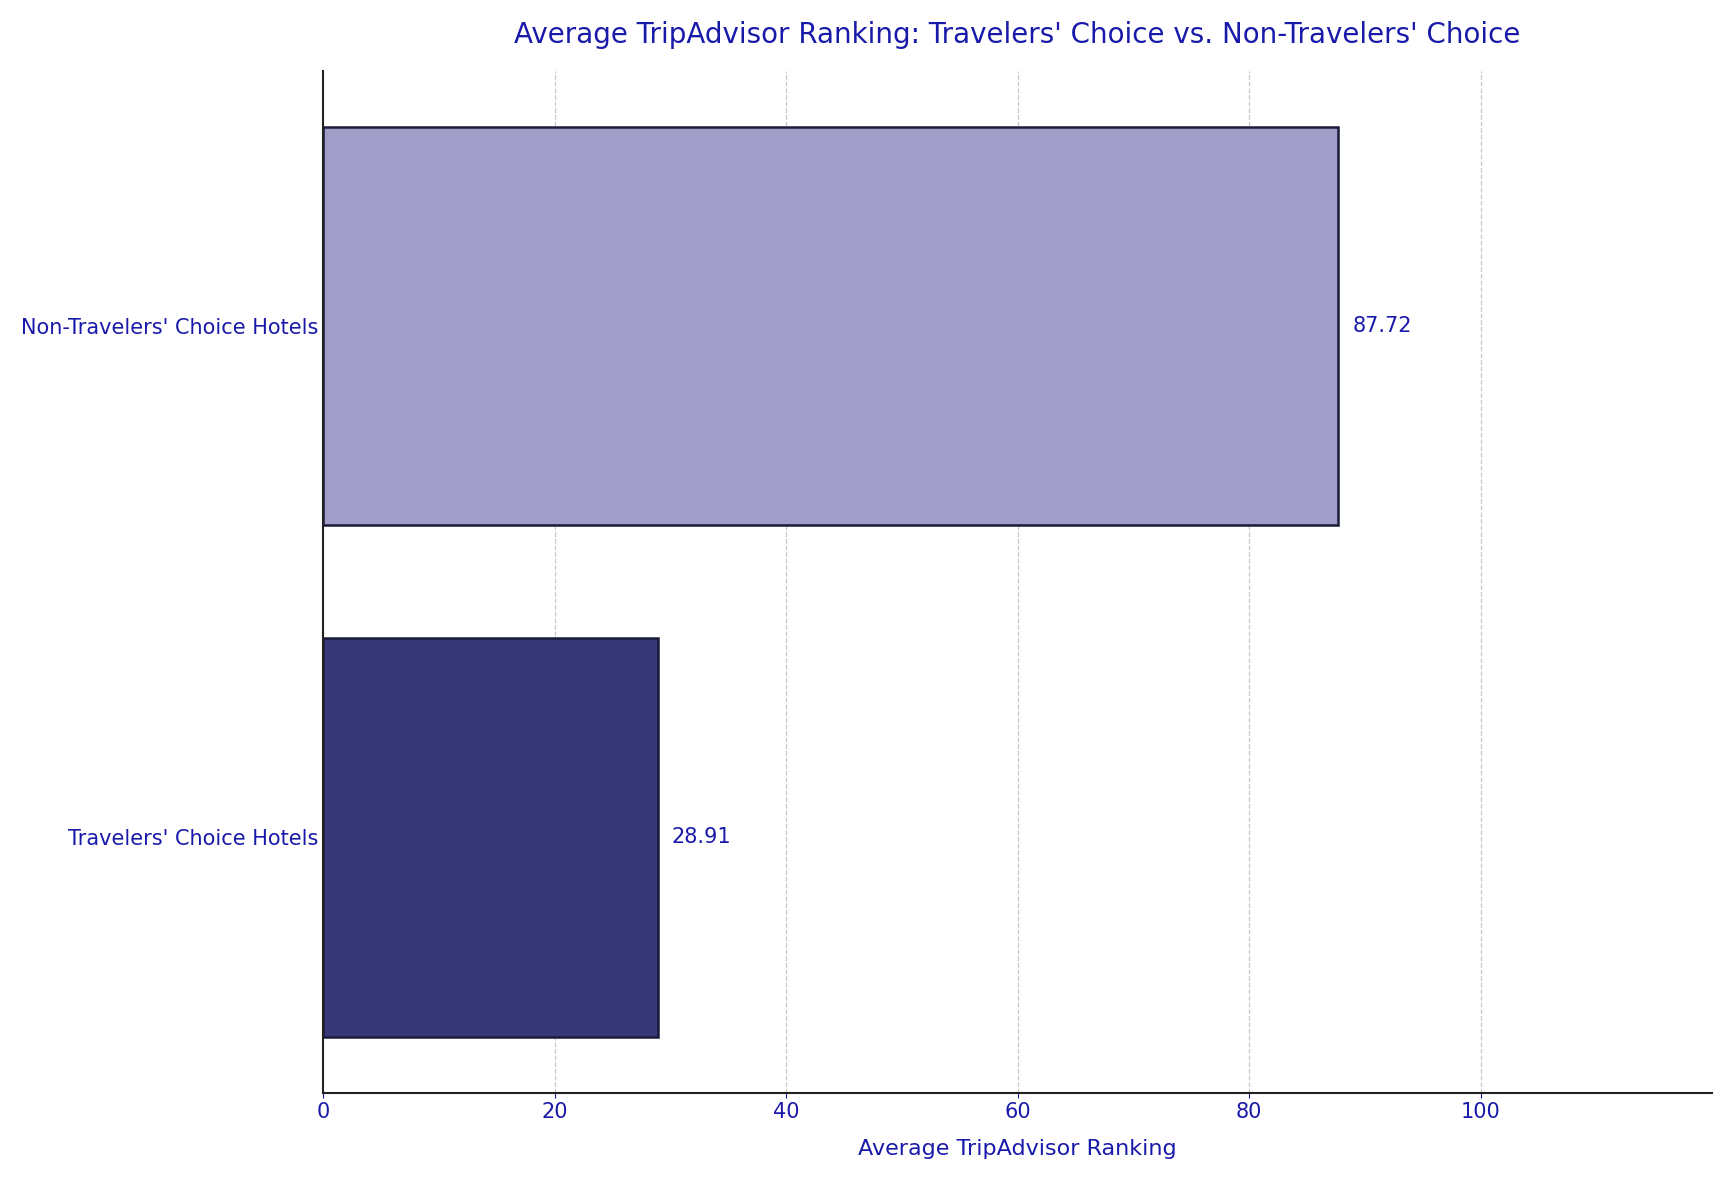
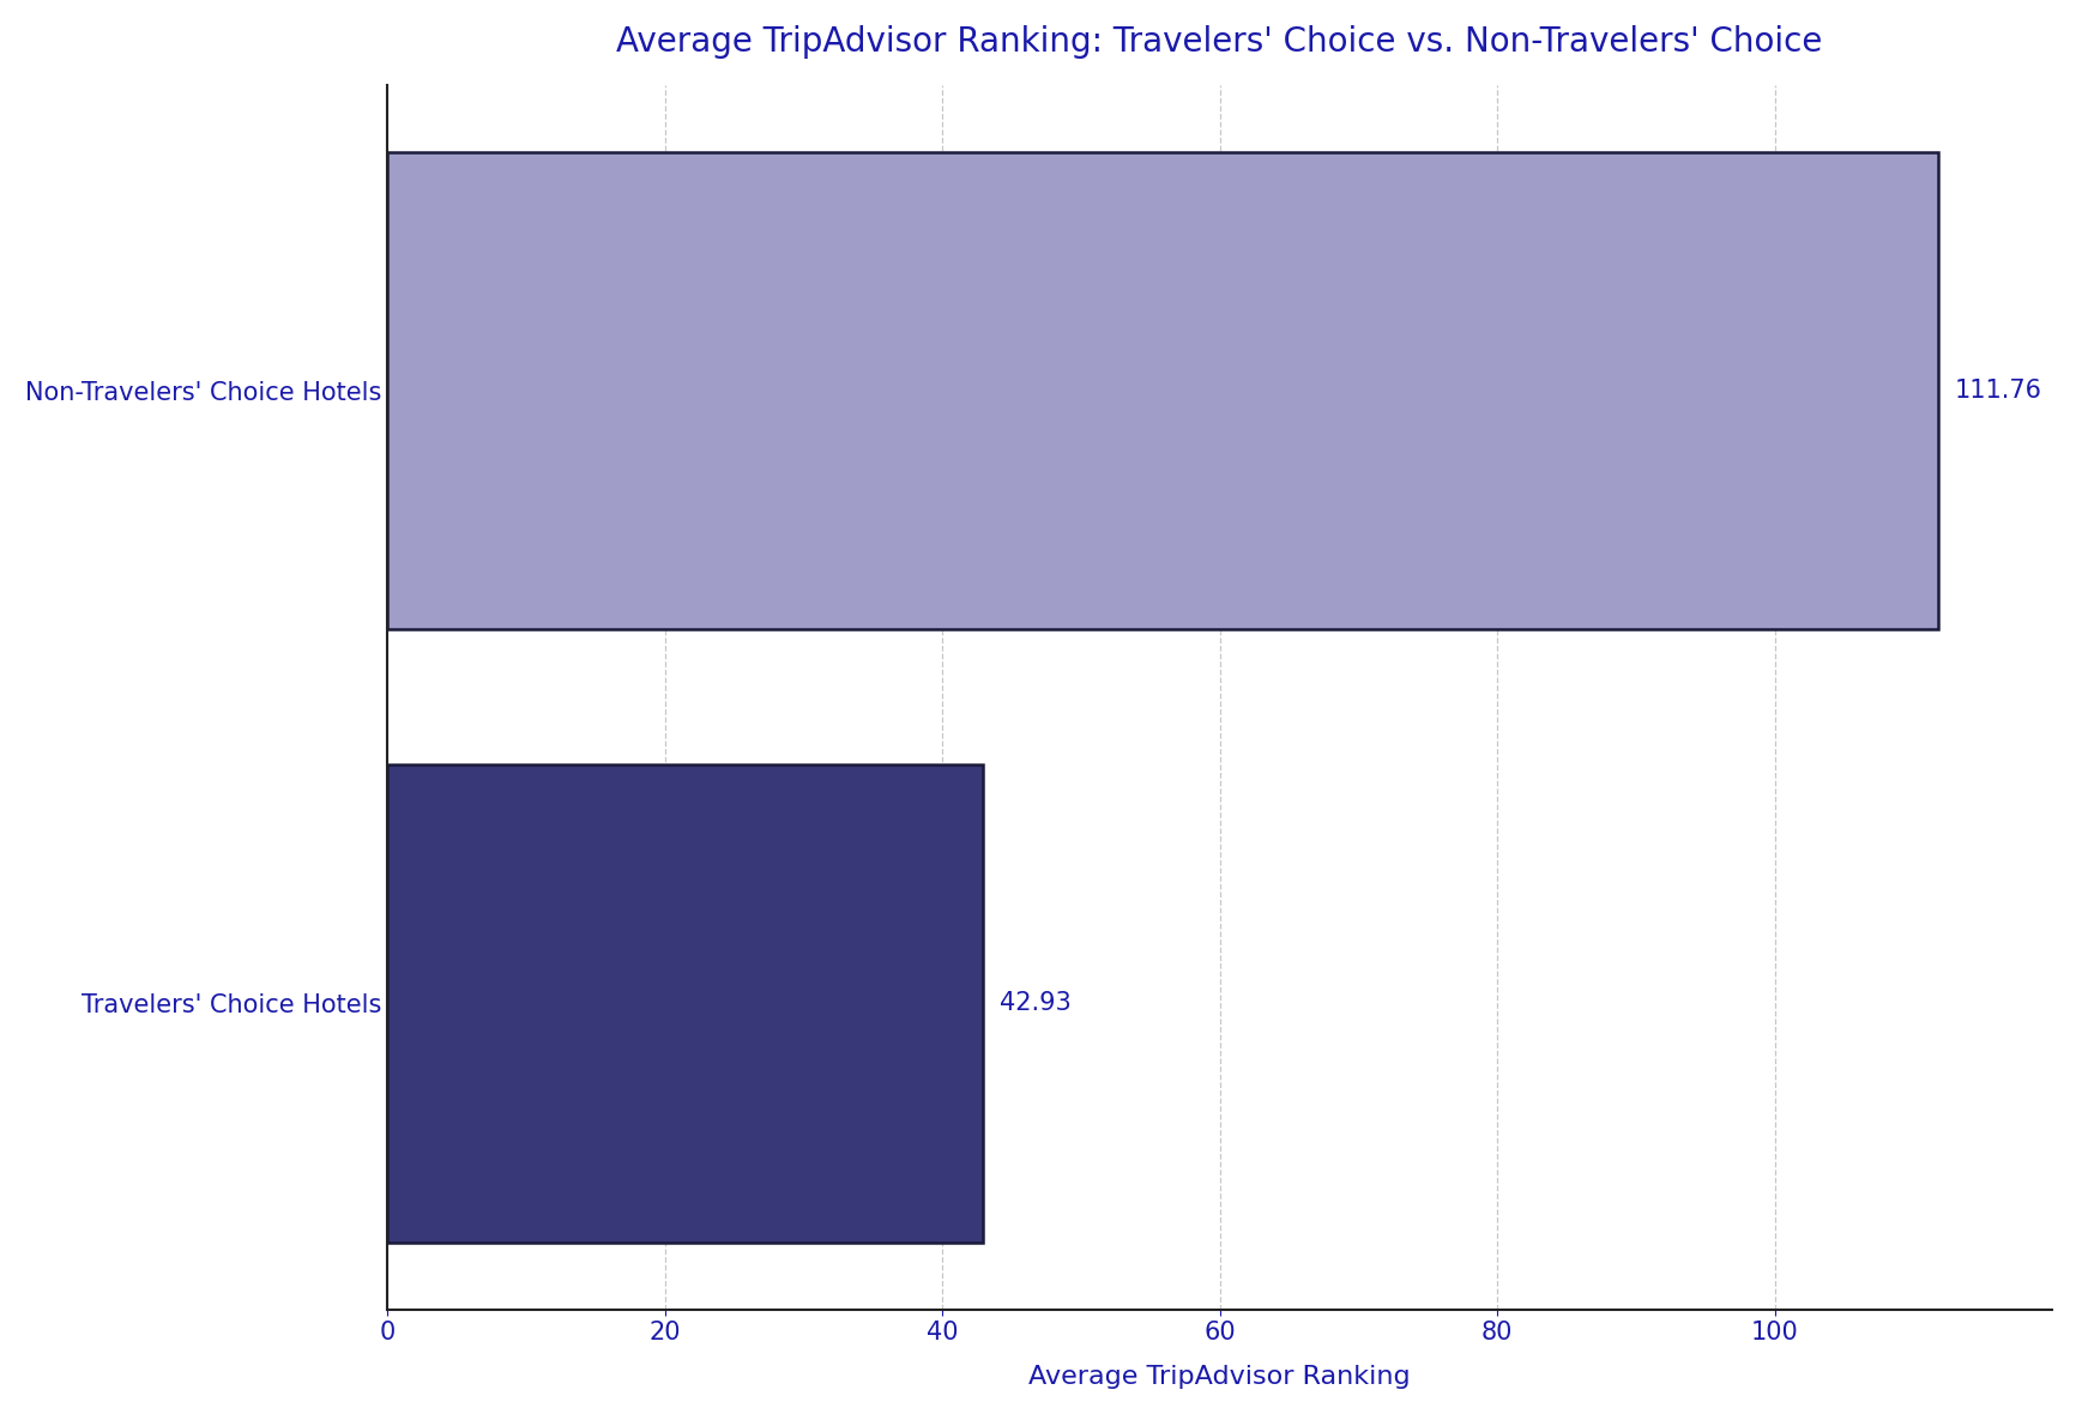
Non-Travelers' Choice Hotels: 87.72 -> 111.76
Travelers' Choice Hotels: 28.91 -> 42.93
